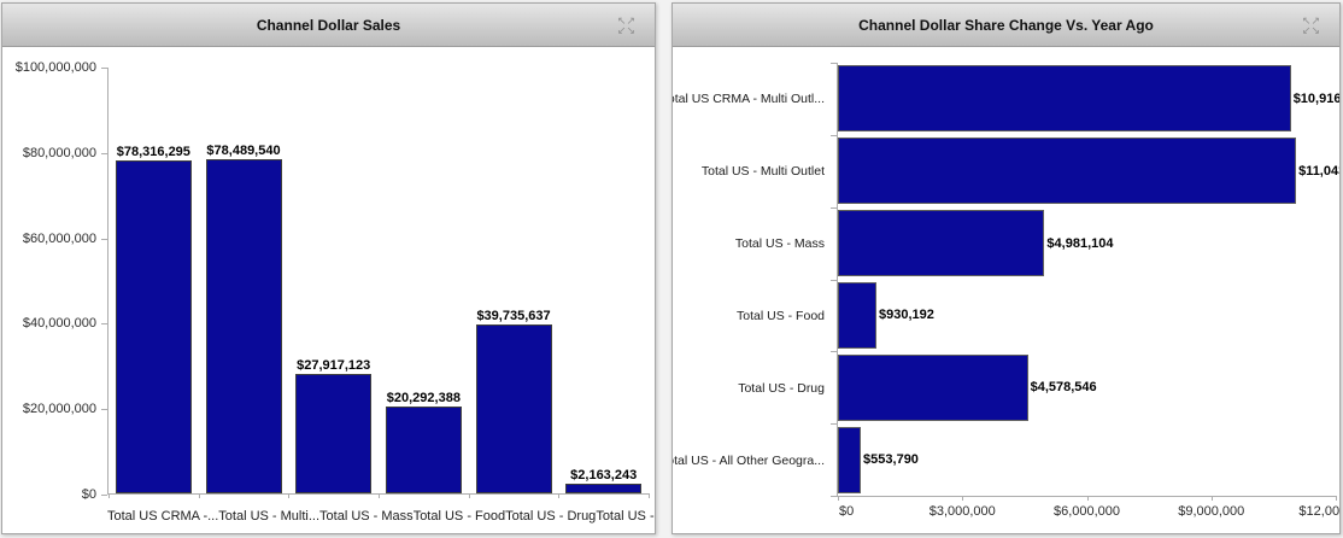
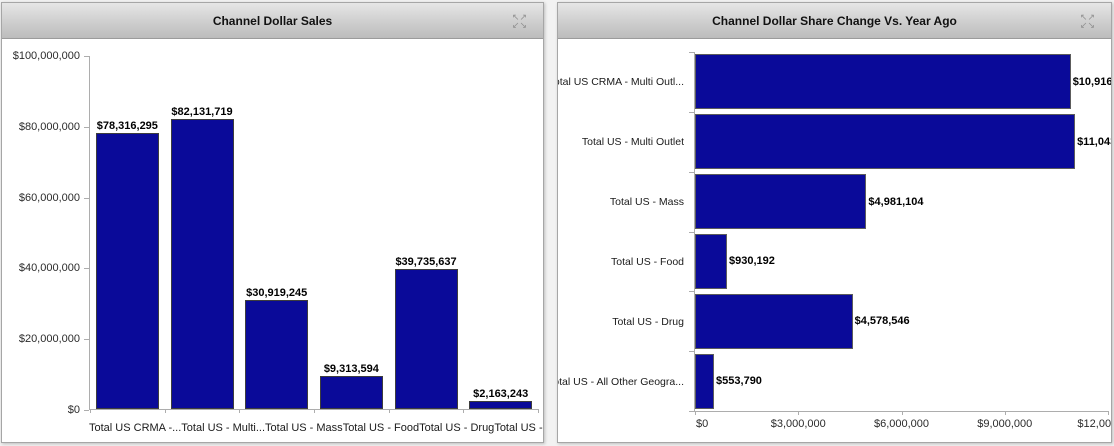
Channel Dollar Sales/Total US - Multi...: $78,489,540 -> $82,131,719
Channel Dollar Sales/Total US - Mass: $27,917,123 -> $30,919,245
Channel Dollar Sales/Total US - Food: $20,292,388 -> $9,313,594
